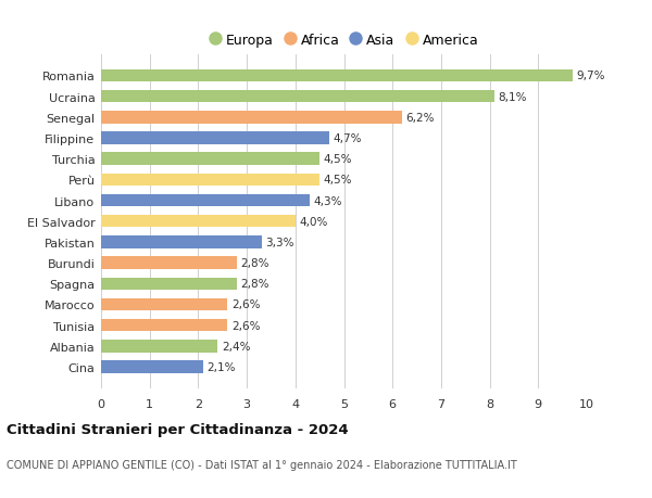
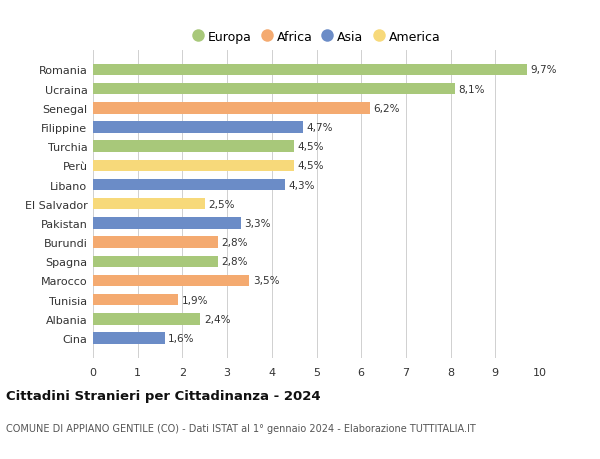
El Salvador: 4,0% -> 2,5%
Marocco: 2,6% -> 3,5%
Tunisia: 2,6% -> 1,9%
Cina: 2,1% -> 1,6%
